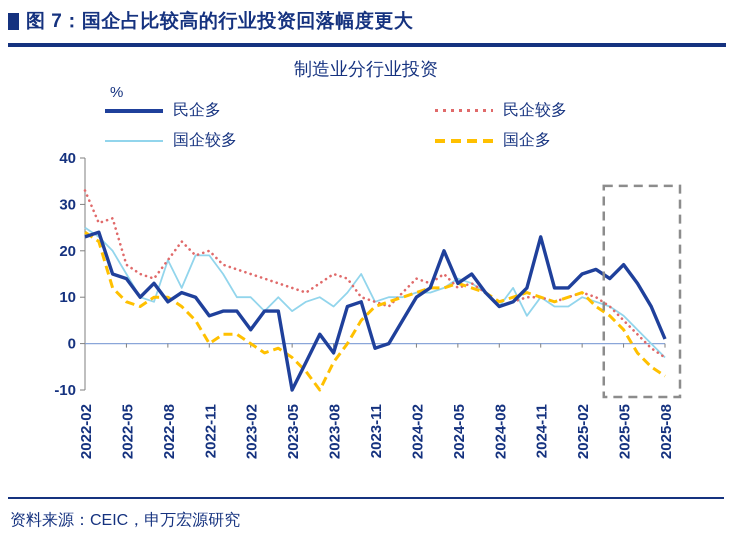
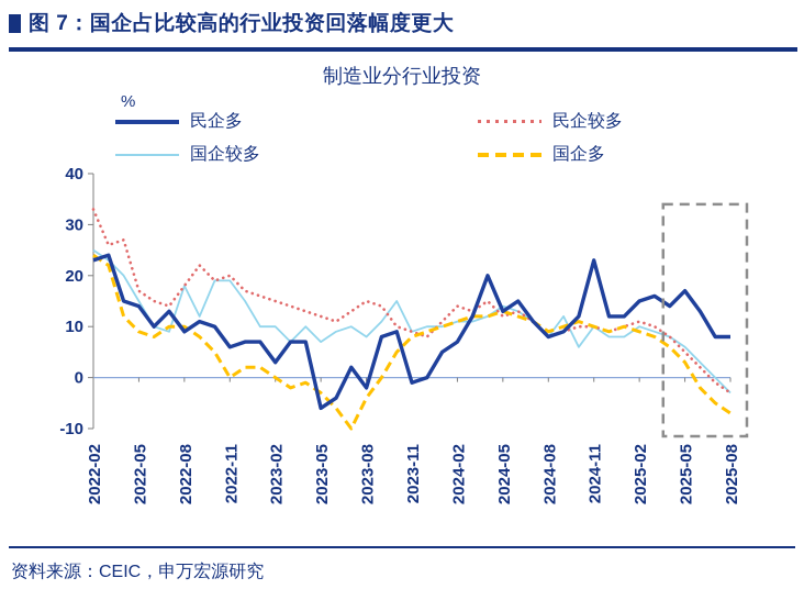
民企多/2023-05: -10 -> -6
民企多/2024-02: 10 -> 7
国企多/2025-02: 11 -> 9
民企多/2025-08: 1 -> 8
